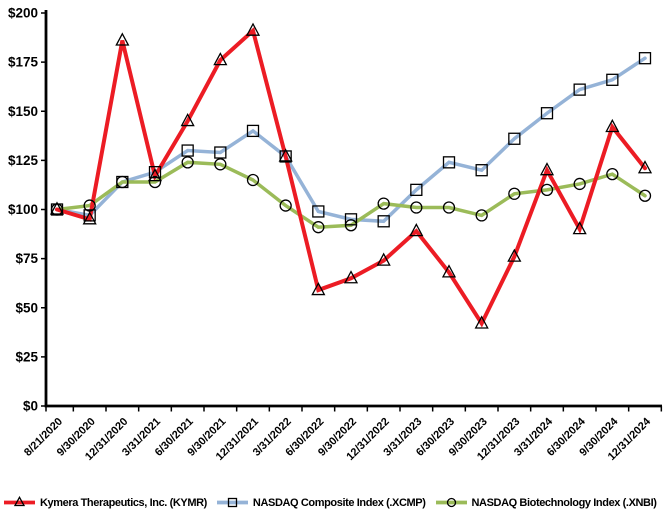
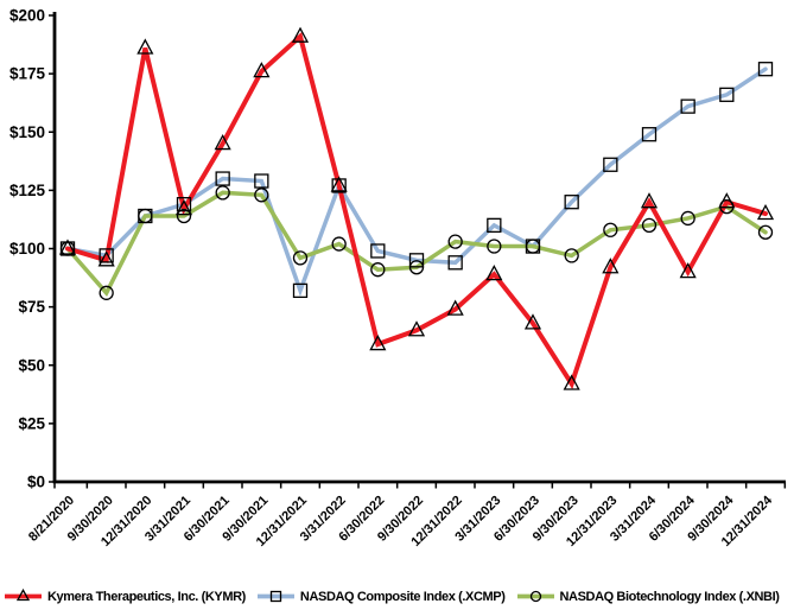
NASDAQ Biotechnology Index (.XNBI)/9/30/2020: $102 -> $81
NASDAQ Composite Index (.XCMP)/12/31/2021: $140 -> $82
NASDAQ Biotechnology Index (.XNBI)/12/31/2021: $115 -> $96
NASDAQ Composite Index (.XCMP)/6/30/2023: $124 -> $101
Kymera Therapeutics, Inc. (KYMR)/12/31/2023: $76 -> $92
Kymera Therapeutics, Inc. (KYMR)/9/30/2024: $142 -> $120
Kymera Therapeutics, Inc. (KYMR)/12/31/2024: $121 -> $115
